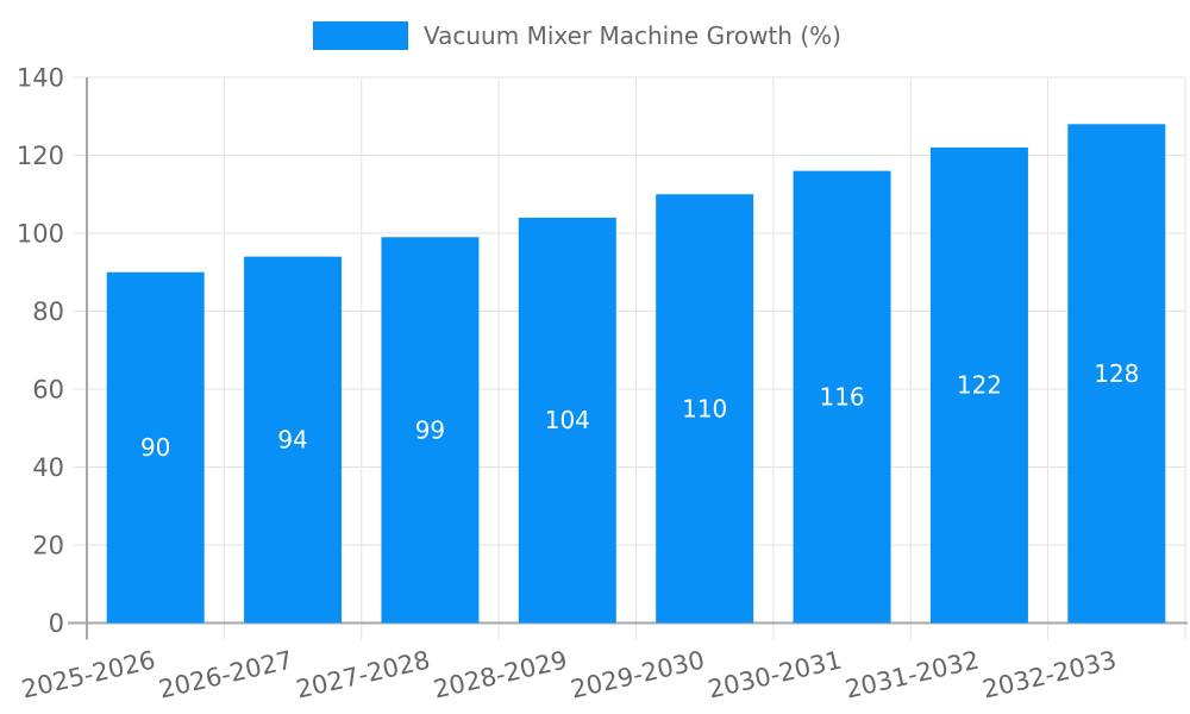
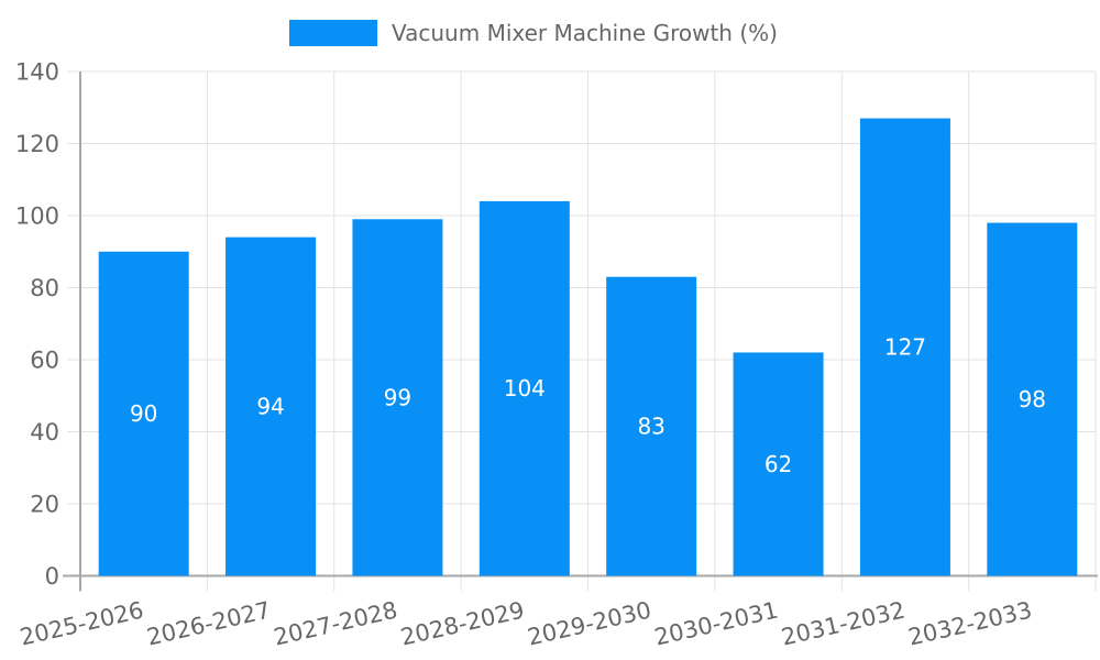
2029-2030: 110 -> 83
2030-2031: 116 -> 62
2031-2032: 122 -> 127
2032-2033: 128 -> 98
